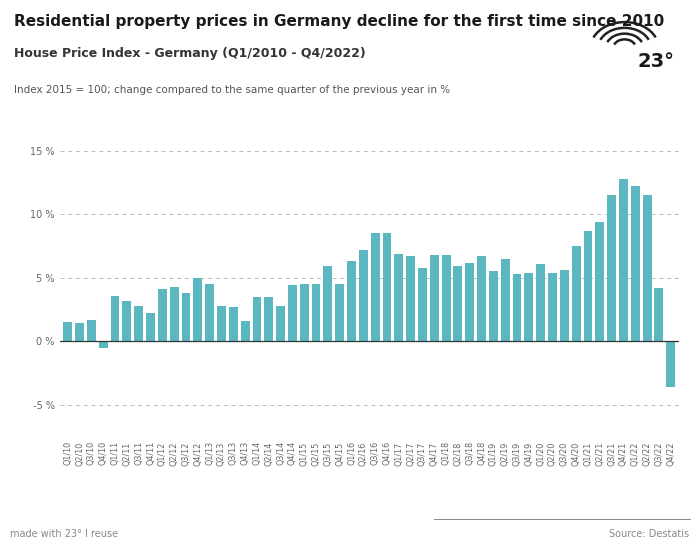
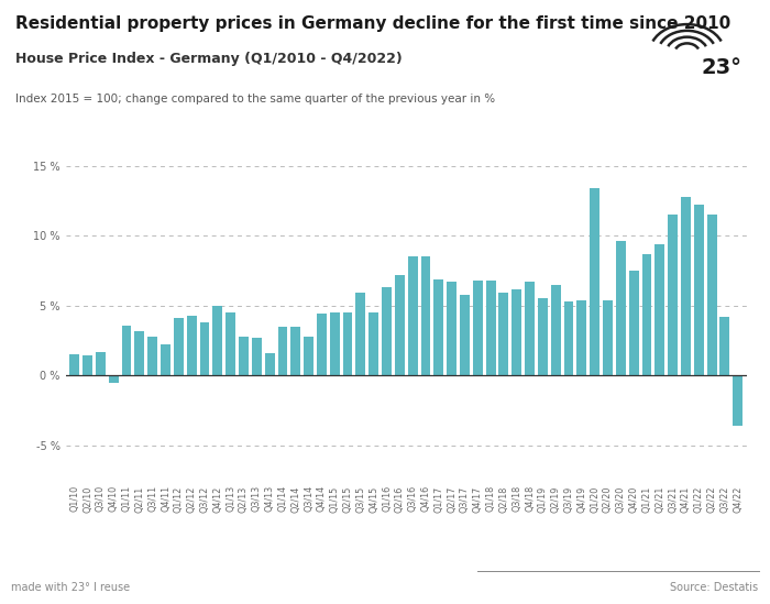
Q1/20: 6.1 % -> 13.4 %
Q3/20: 5.6 % -> 9.6 %
